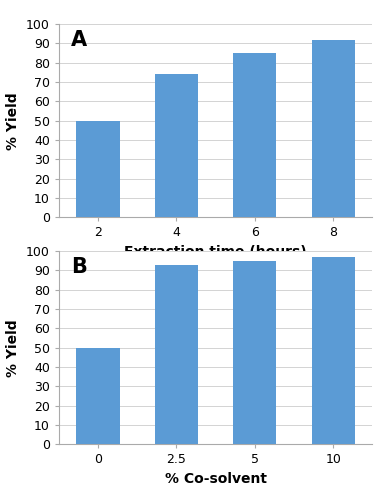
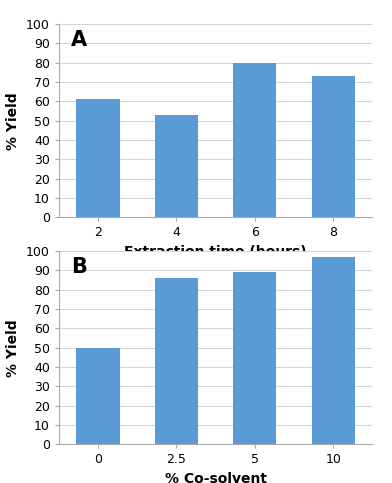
2: 50 -> 61
4: 74 -> 53
6: 85 -> 80
8: 92 -> 73
2.5: 93 -> 86
5: 95 -> 89
